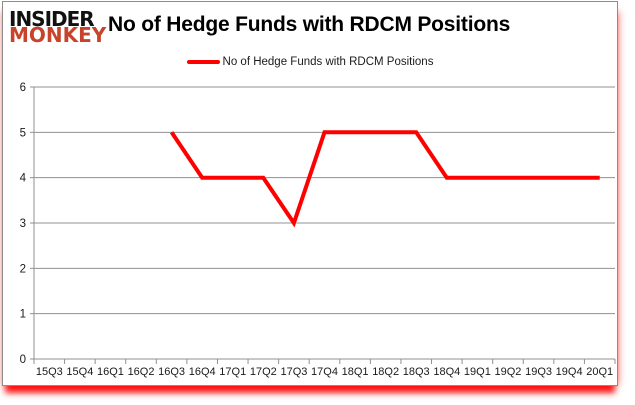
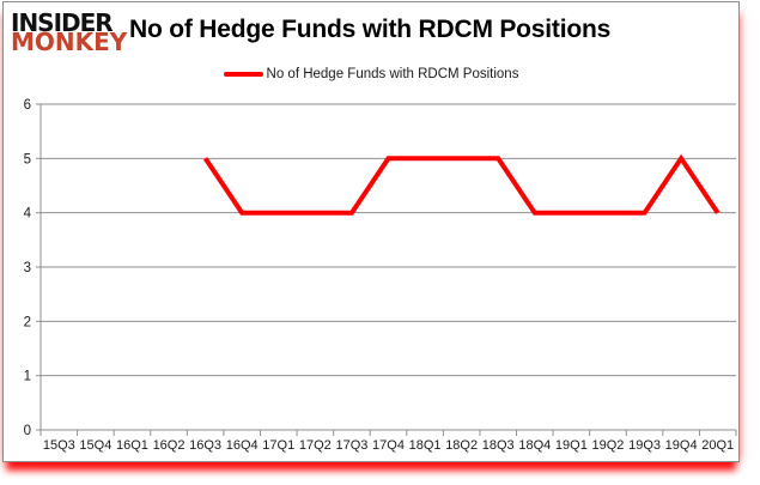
17Q3: 3 -> 4
19Q4: 4 -> 5
